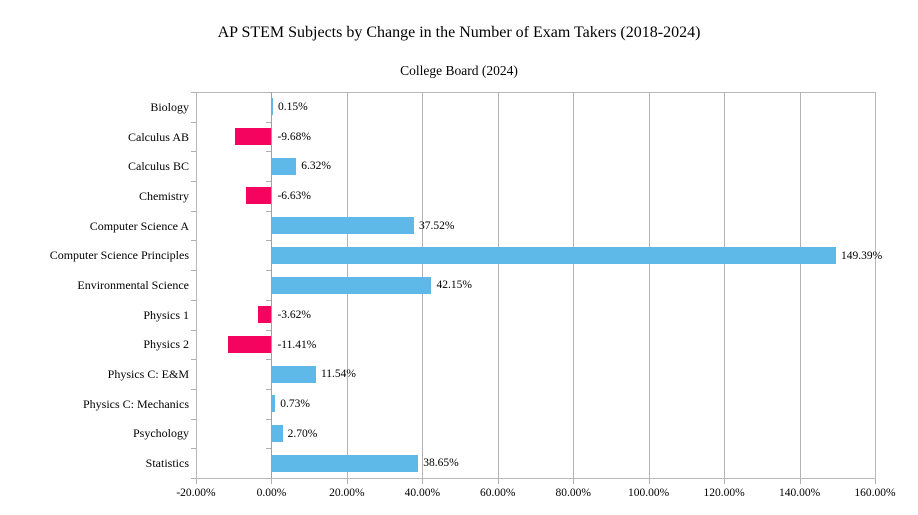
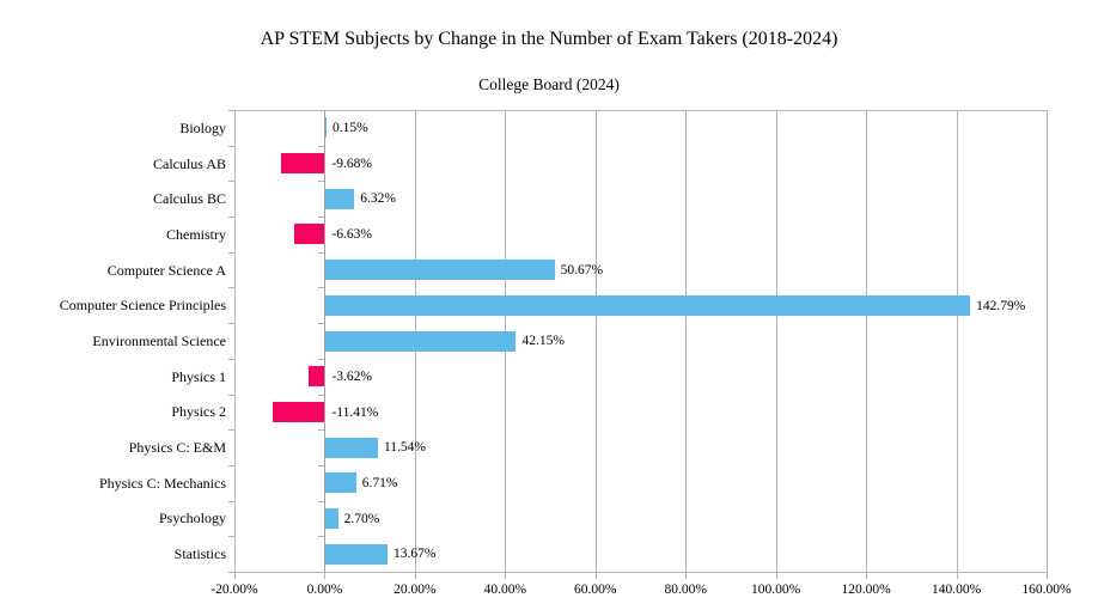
Computer Science A: 37.52% -> 50.67%
Computer Science Principles: 149.39% -> 142.79%
Physics C: Mechanics: 0.73% -> 6.71%
Statistics: 38.65% -> 13.67%
